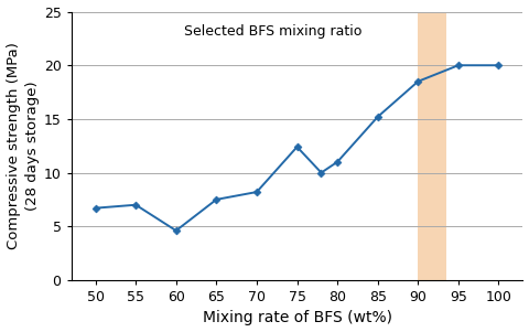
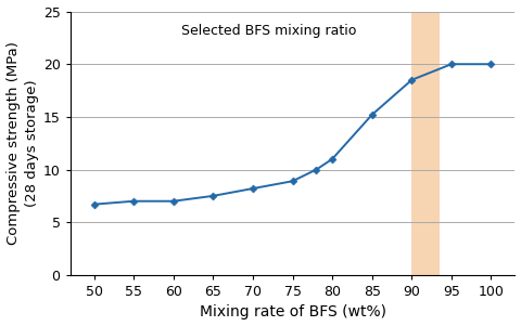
60: 4.6 -> 7.0
75: 12.4 -> 8.9
